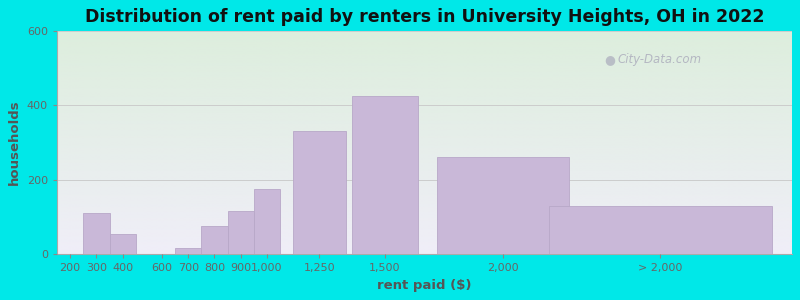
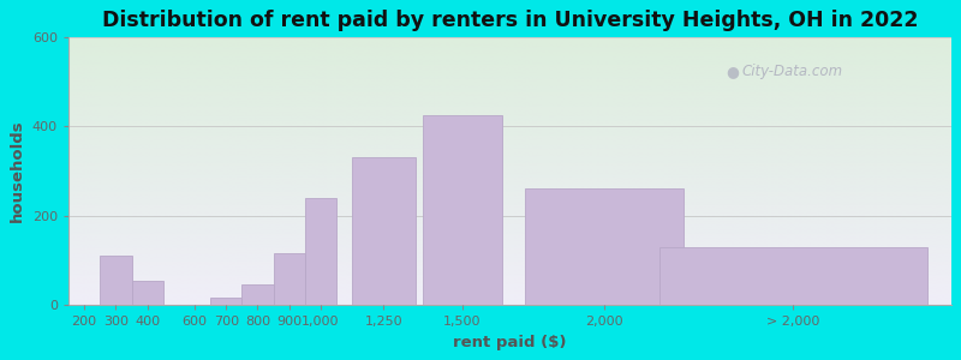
800: 75 -> 45
1,000: 175 -> 240
